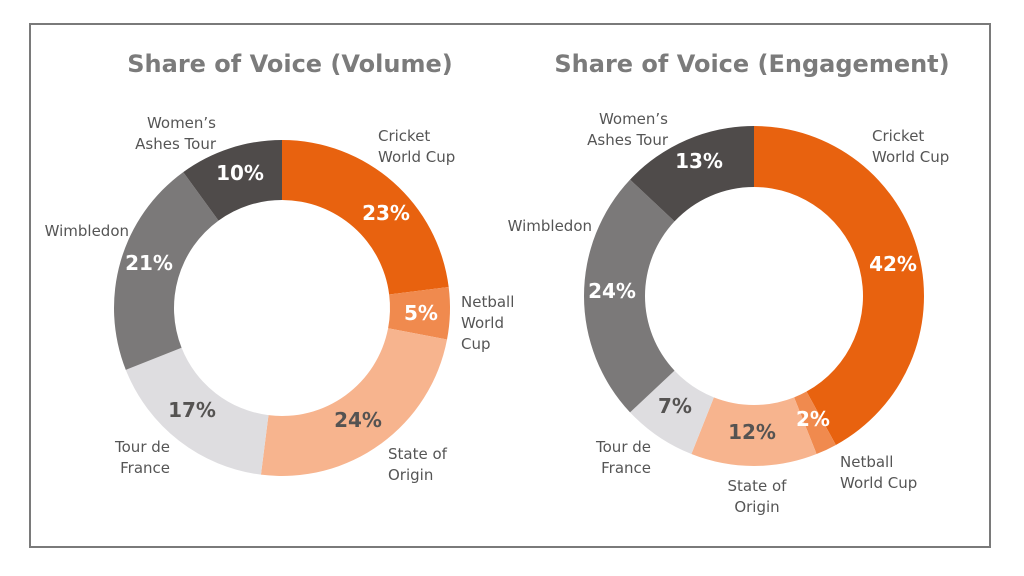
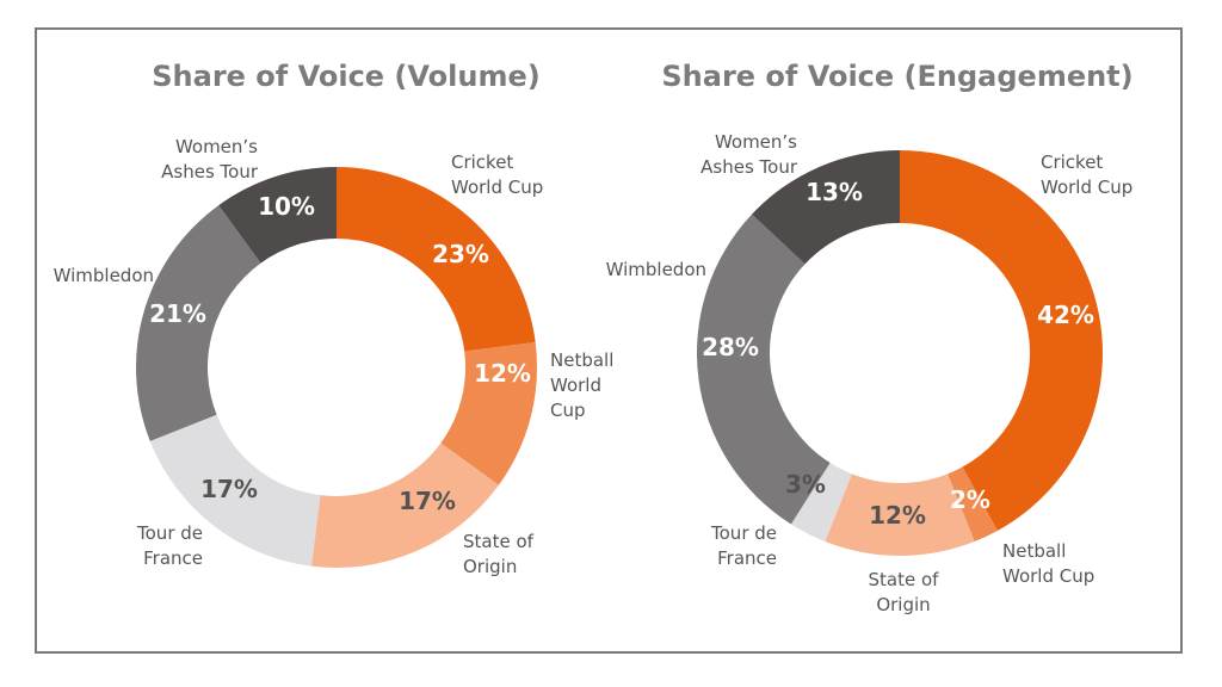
Share of Voice (Volume)/Netball World Cup: 5% -> 12%
Share of Voice (Volume)/State of Origin: 24% -> 17%
Share of Voice (Engagement)/Tour de France: 7% -> 3%
Share of Voice (Engagement)/Wimbledon: 24% -> 28%
